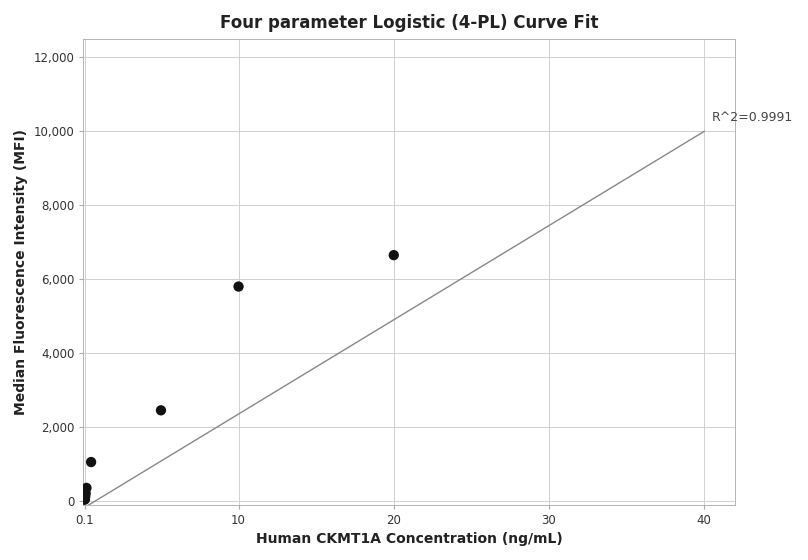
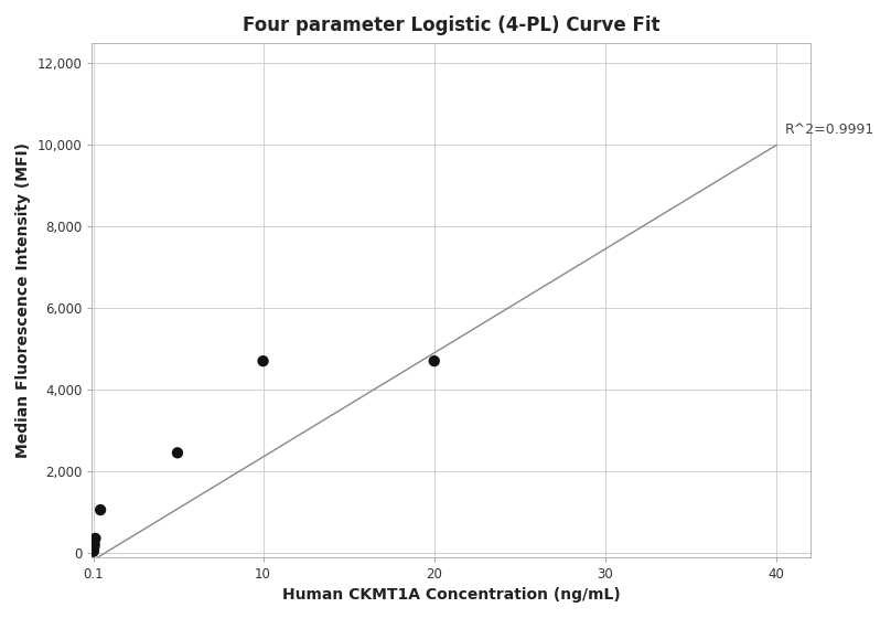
10: 5,800 -> 4,700
20: 6,650 -> 4,700
